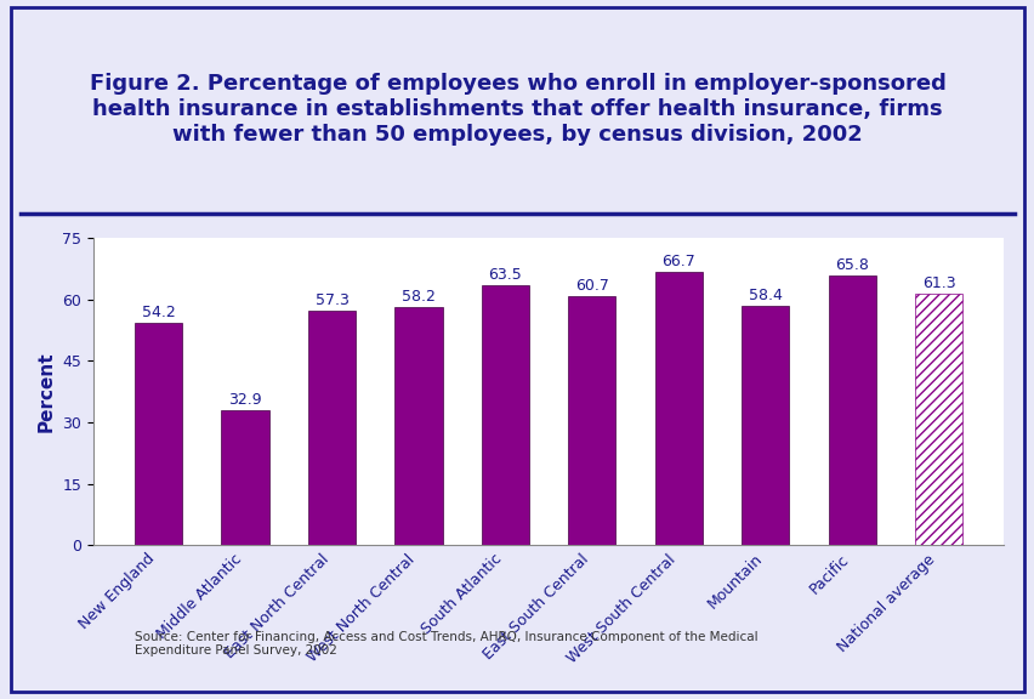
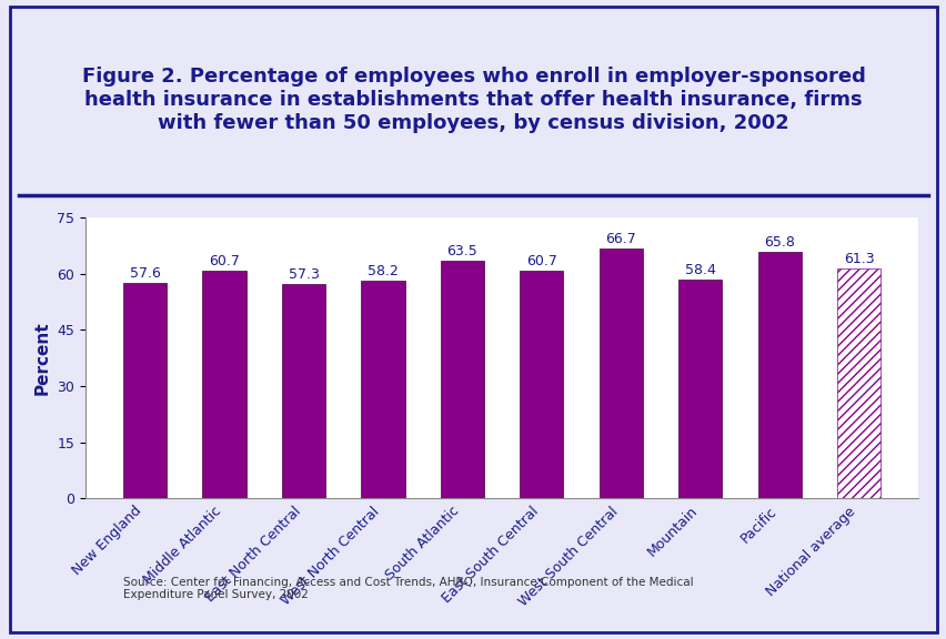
New England: 54.2 -> 57.6
Middle Atlantic: 32.9 -> 60.7
